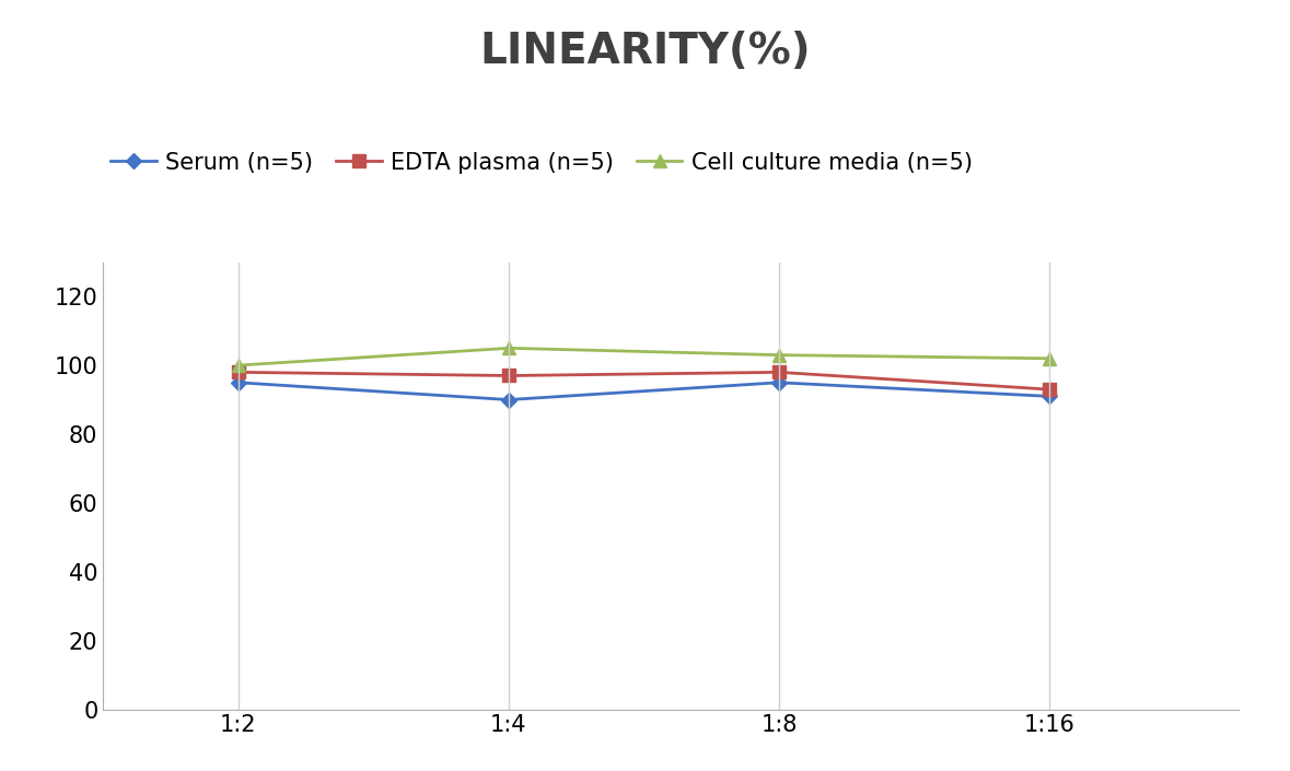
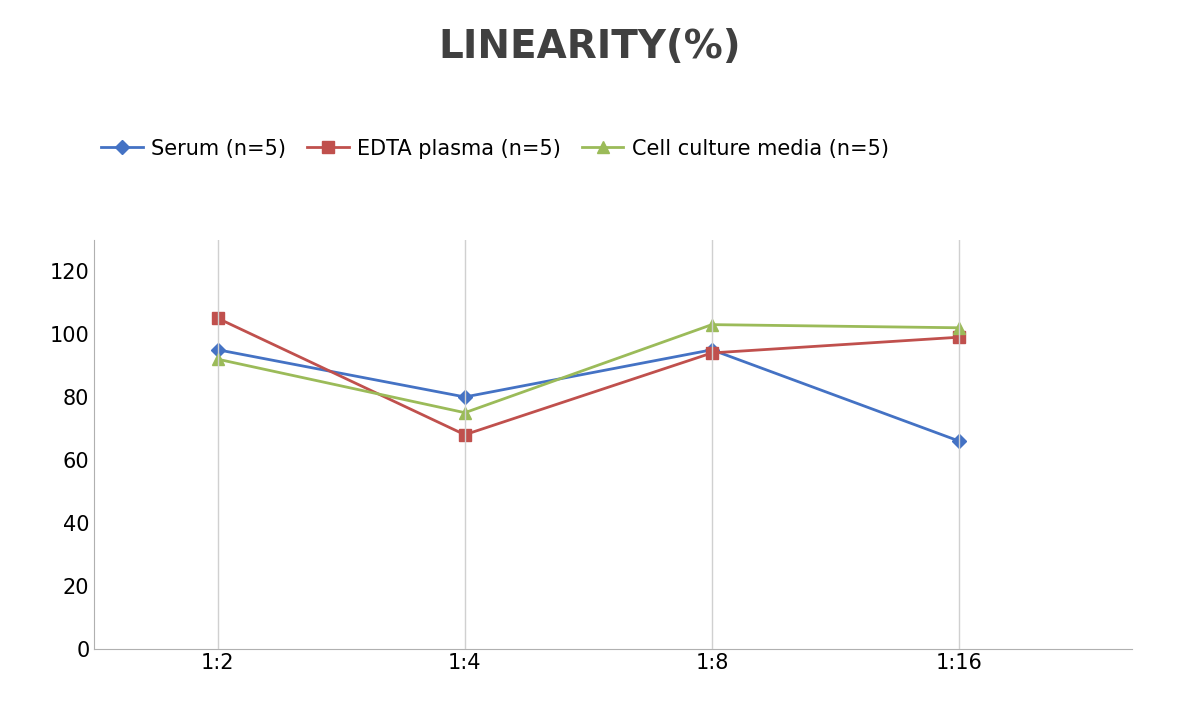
EDTA plasma (n=5)/1:2: 98 -> 105
Cell culture media (n=5)/1:2: 100 -> 92
Serum (n=5)/1:4: 90 -> 80
EDTA plasma (n=5)/1:4: 97 -> 68
Cell culture media (n=5)/1:4: 105 -> 75
EDTA plasma (n=5)/1:8: 98 -> 94
Serum (n=5)/1:16: 91 -> 66
EDTA plasma (n=5)/1:16: 93 -> 99
